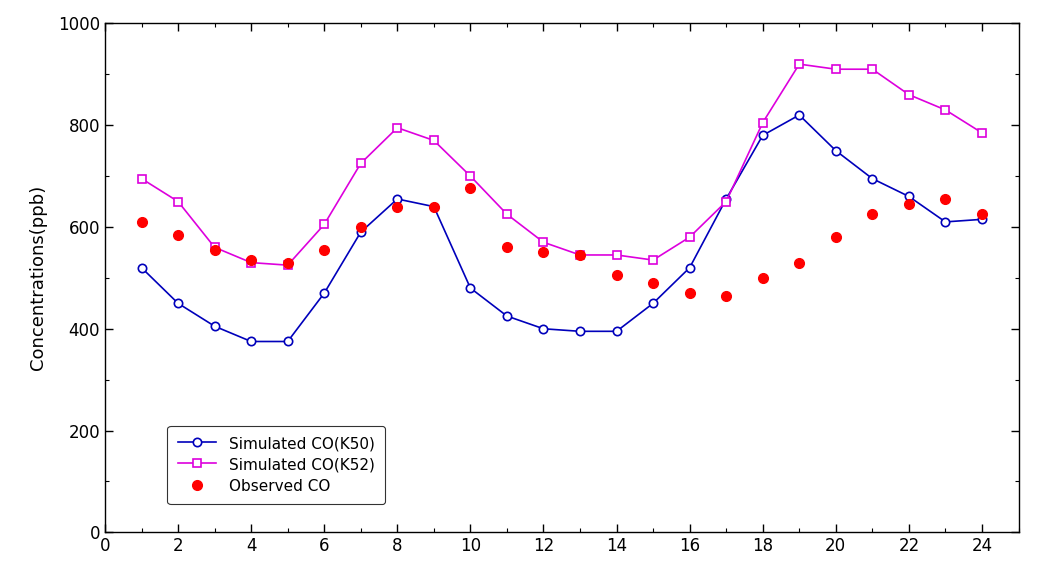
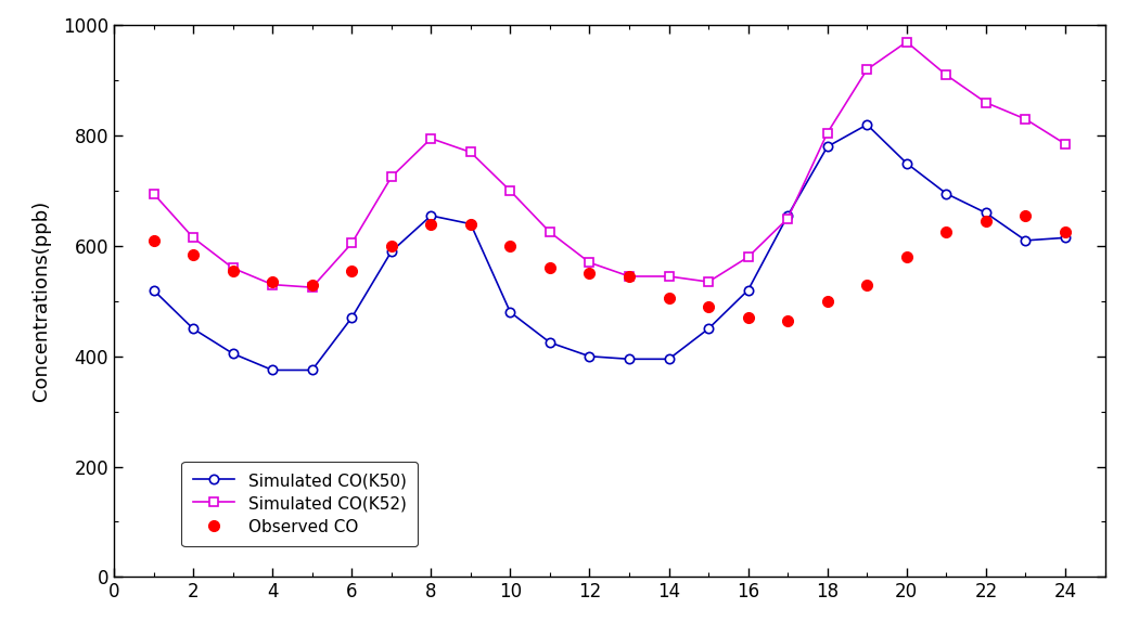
Simulated CO(K52)/2: 650 -> 615
Observed CO/10: 676 -> 600
Simulated CO(K52)/20: 910 -> 970
